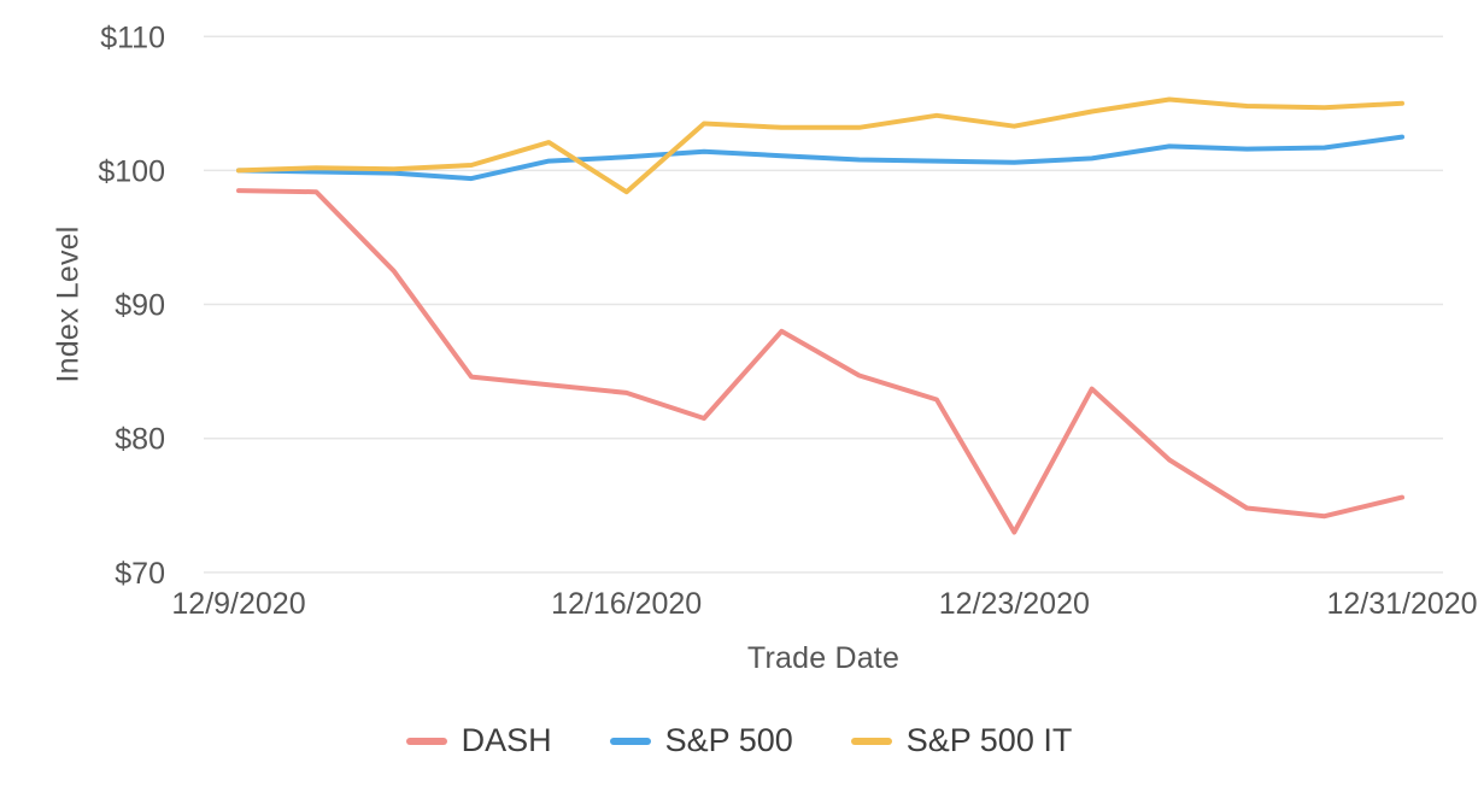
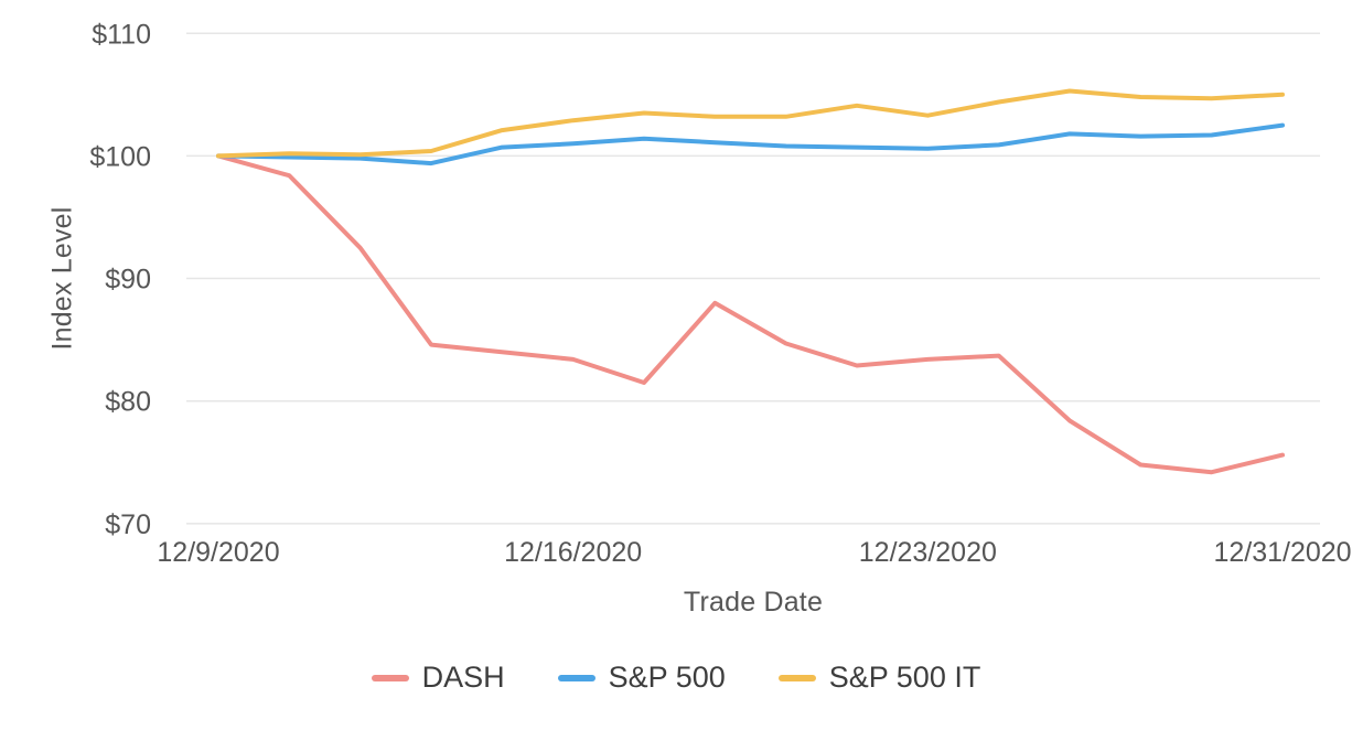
DASH/12/9/2020: $98.5 -> $100.0
S&P 500 IT/12/16/2020: $98.4 -> $102.9
DASH/12/23/2020: $73.0 -> $83.4
